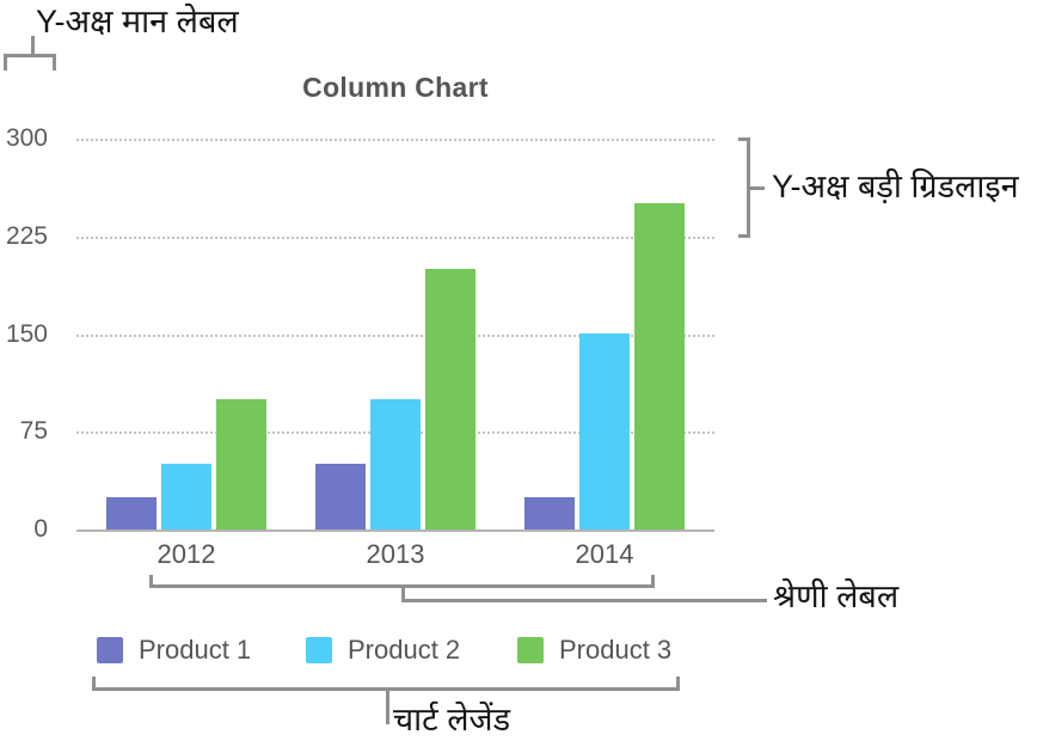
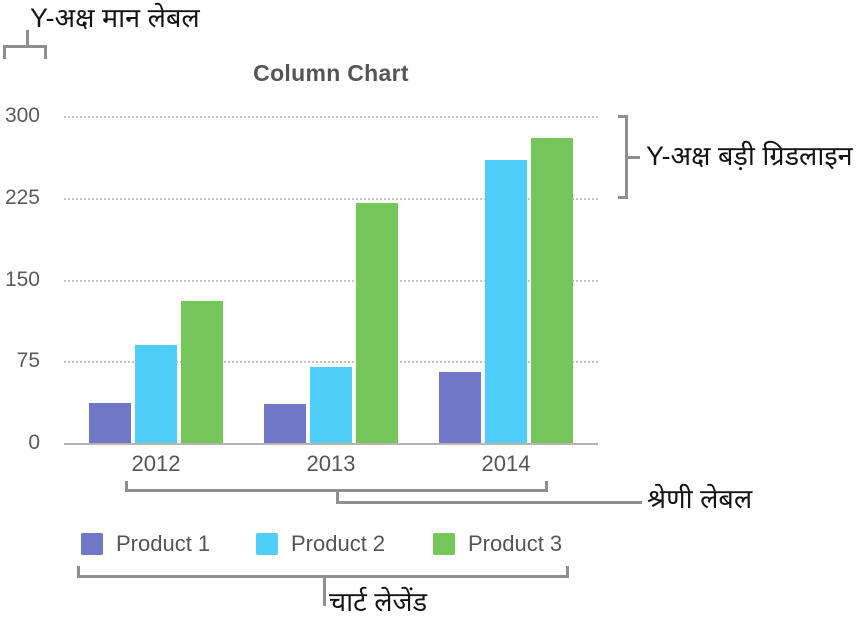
Product 1/2012: 25 -> 37
Product 2/2012: 50 -> 90
Product 3/2012: 100 -> 130
Product 1/2013: 50 -> 36
Product 2/2013: 100 -> 70
Product 3/2013: 200 -> 220
Product 1/2014: 25 -> 65
Product 2/2014: 150 -> 260
Product 3/2014: 250 -> 280
